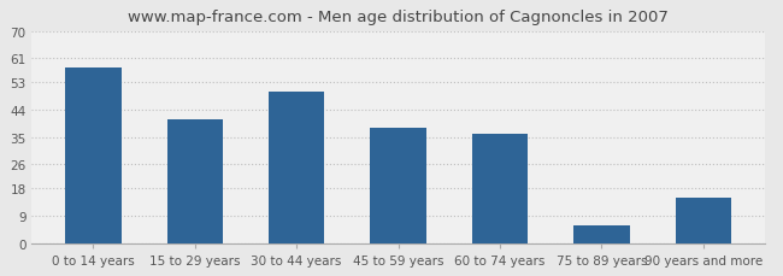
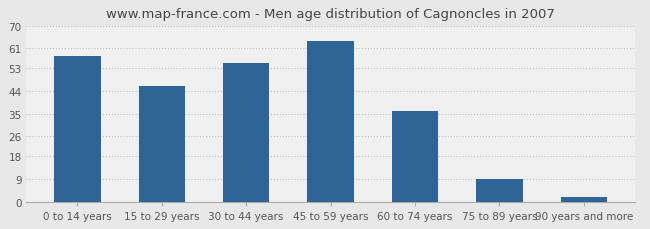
15 to 29 years: 41 -> 46
30 to 44 years: 50 -> 55
45 to 59 years: 38 -> 64
75 to 89 years: 6 -> 9
90 years and more: 15 -> 2
